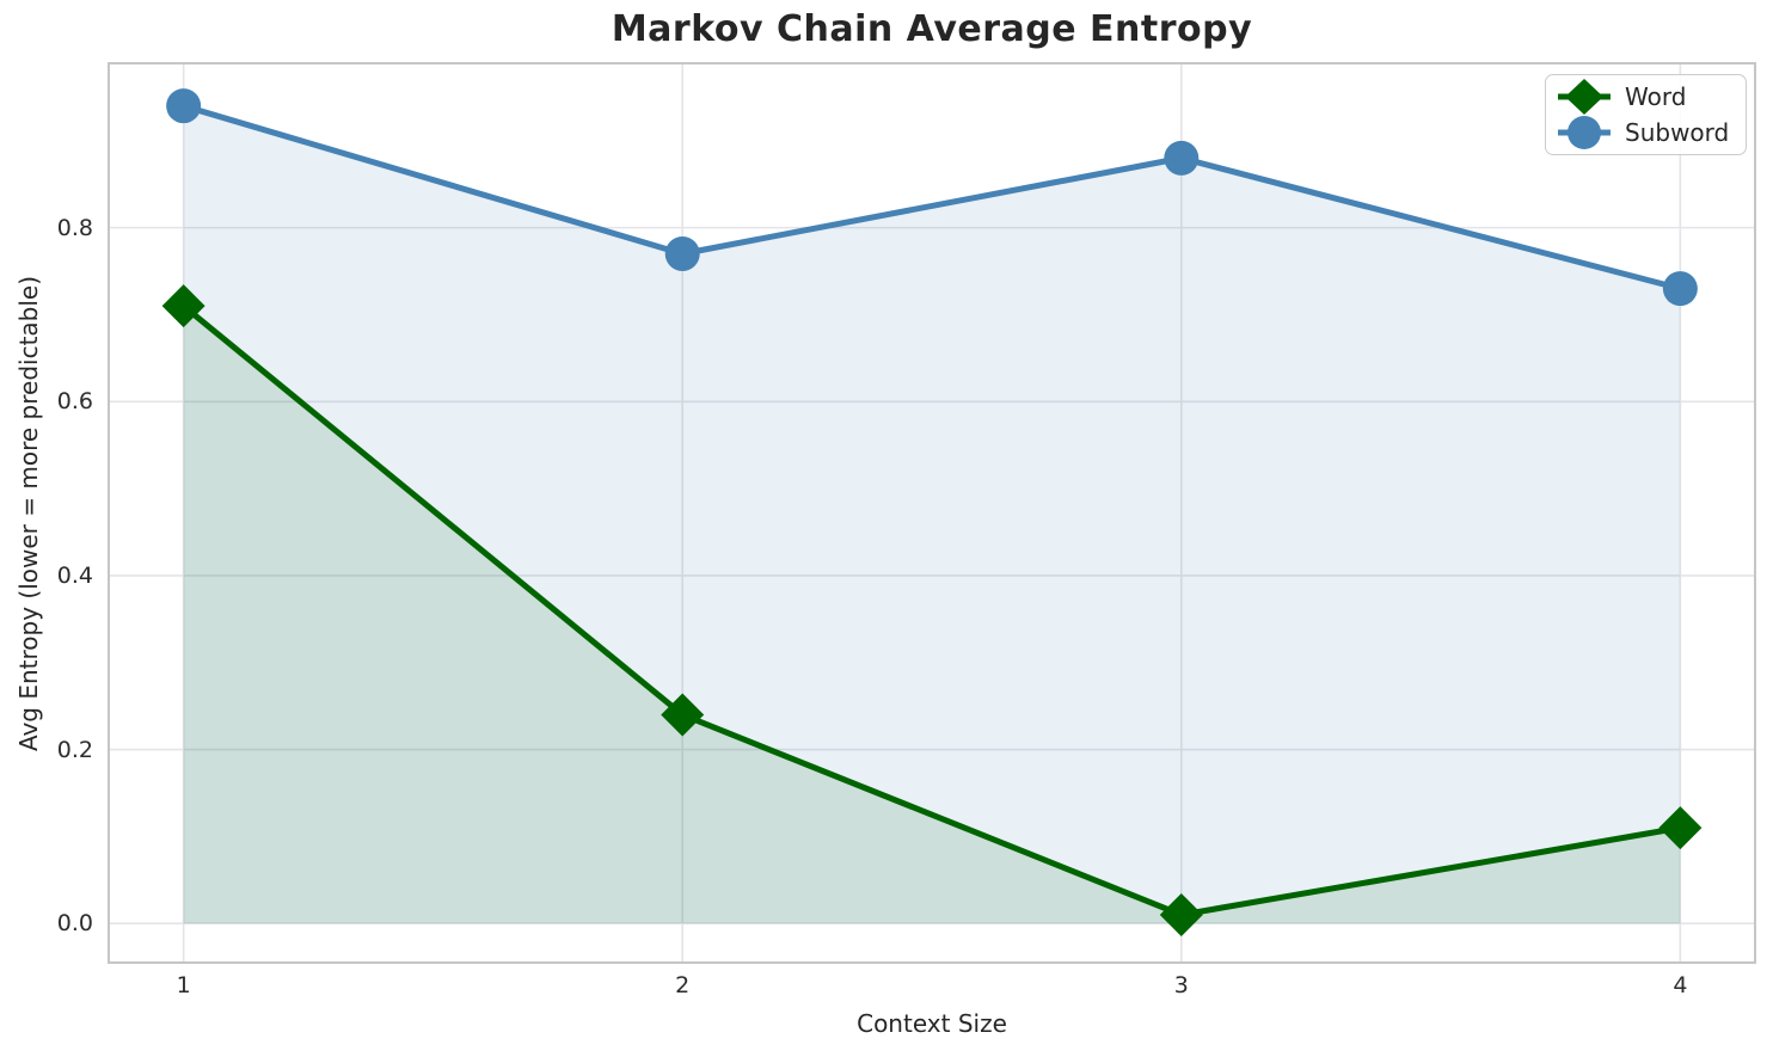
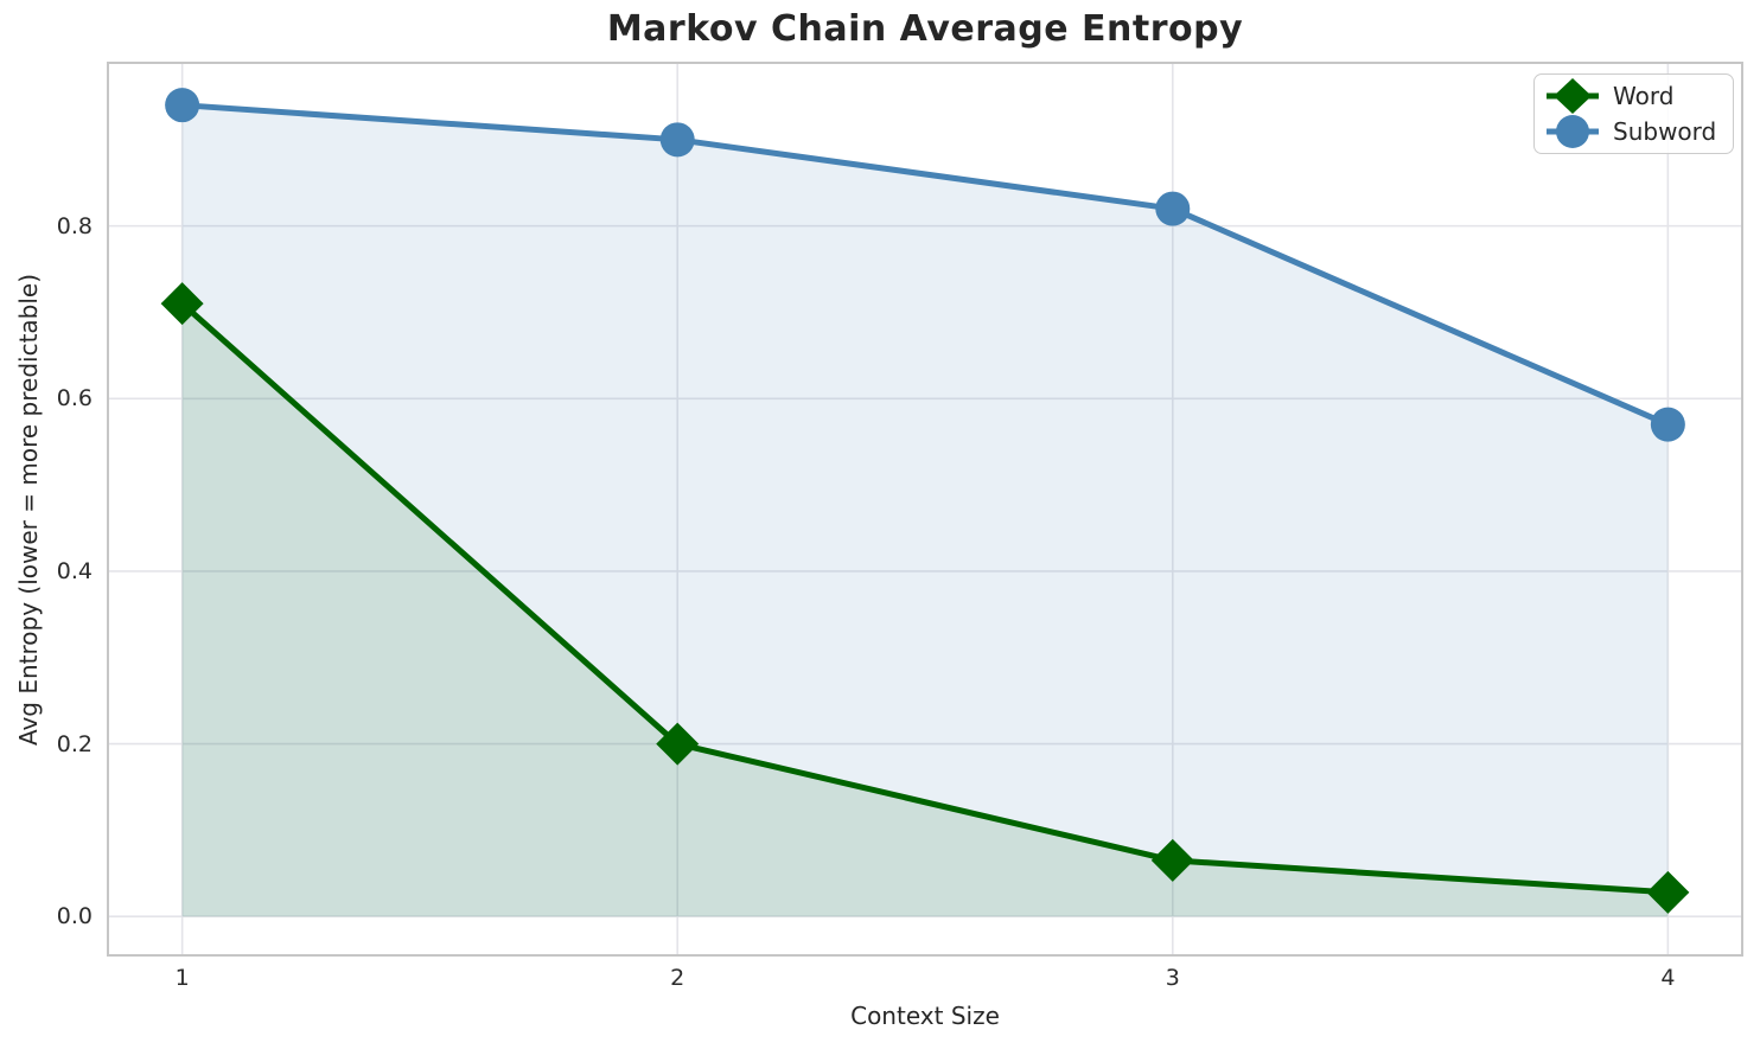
Word/2: 0.24 -> 0.20
Subword/2: 0.77 -> 0.90
Word/3: 0.01 -> 0.07
Subword/3: 0.88 -> 0.82
Word/4: 0.11 -> 0.03
Subword/4: 0.73 -> 0.57
